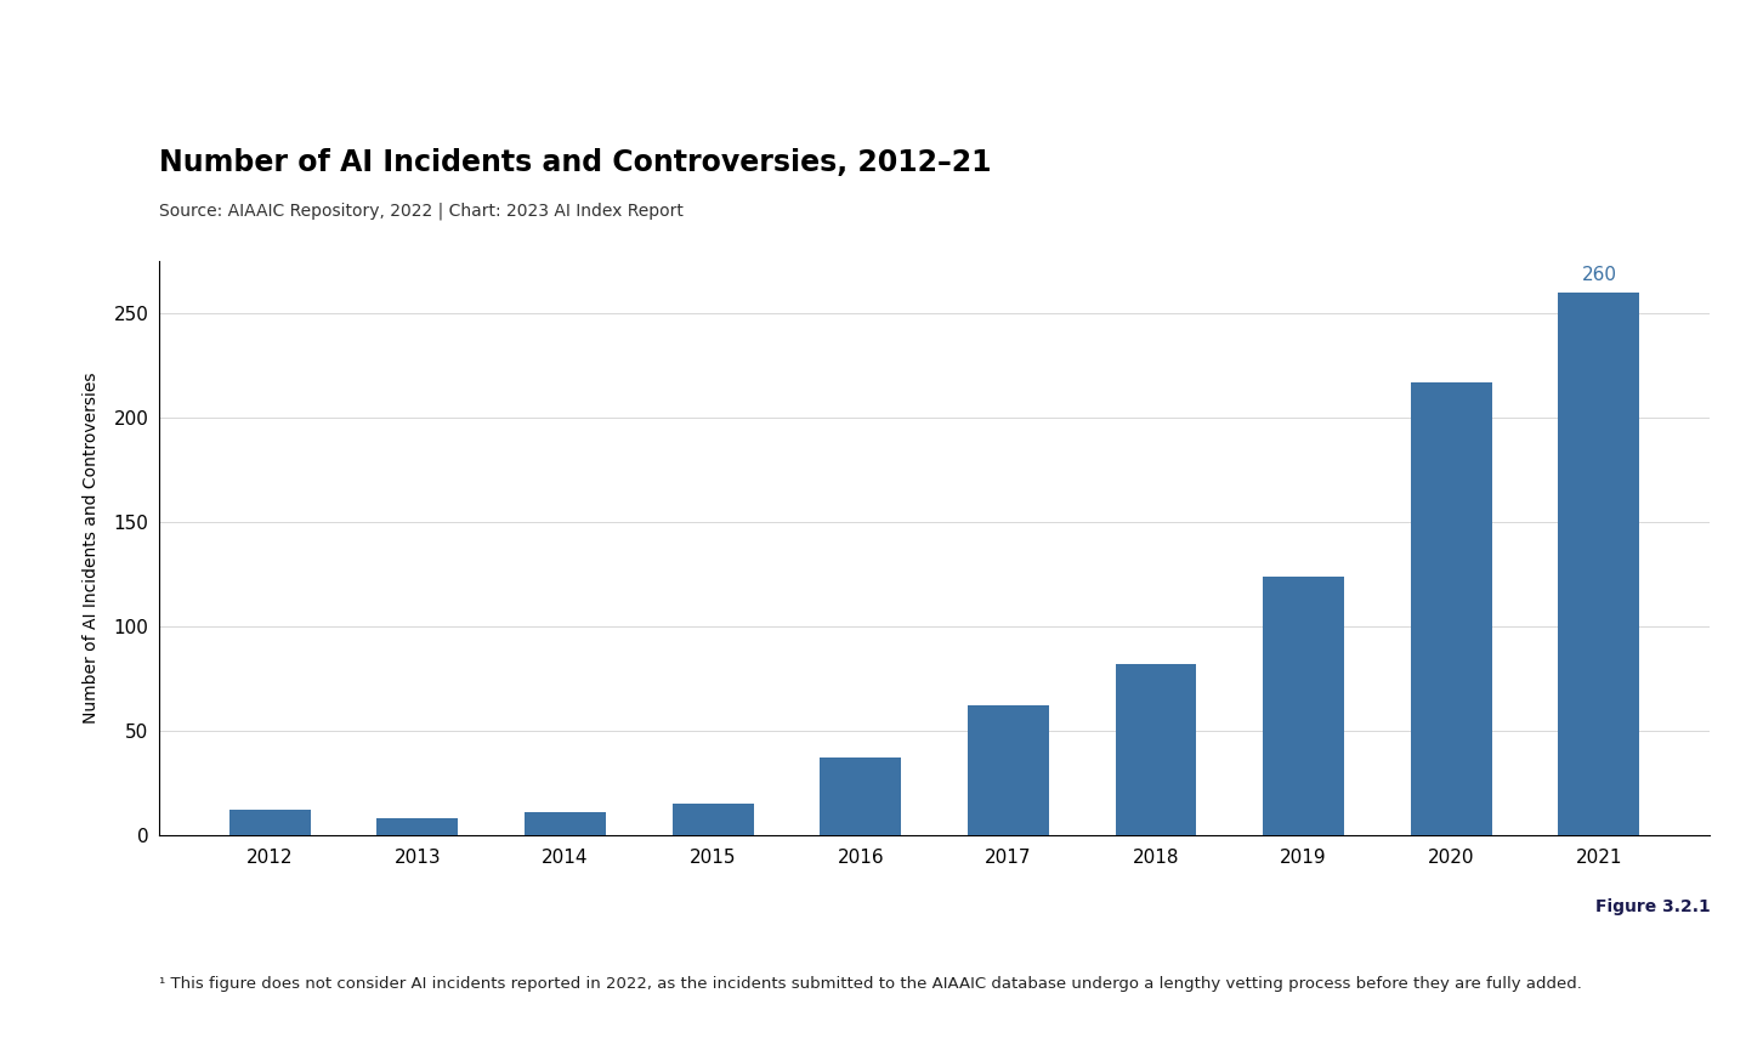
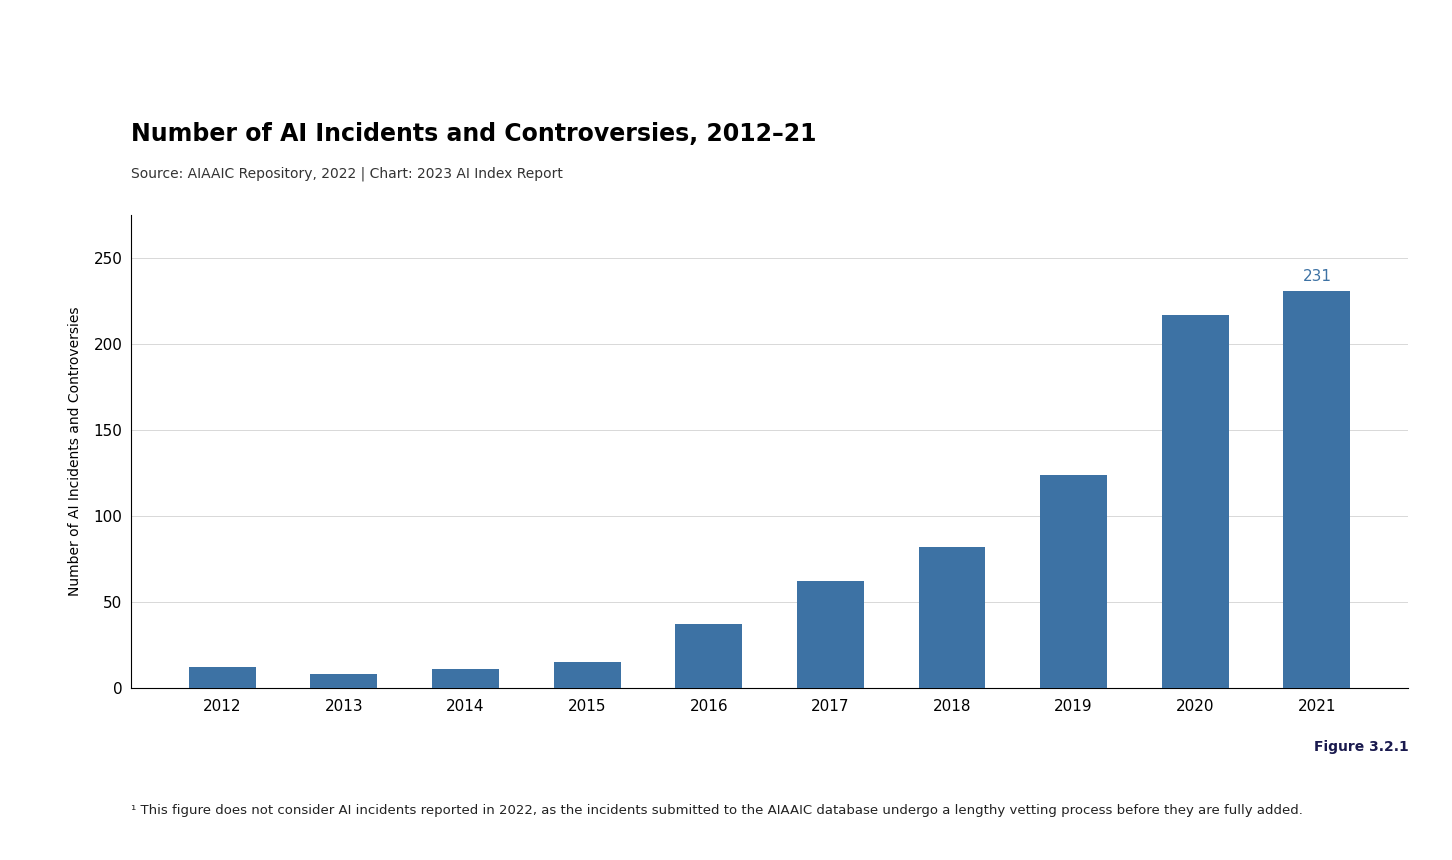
2021: 260 -> 231
